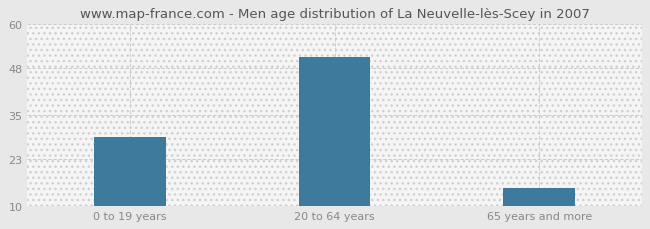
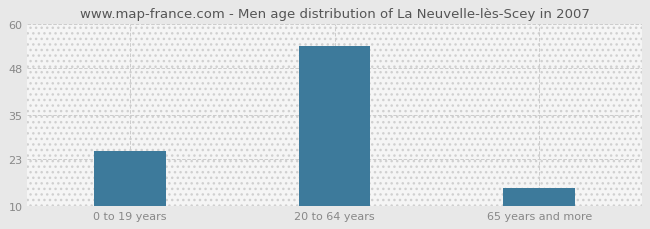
0 to 19 years: 29 -> 25
20 to 64 years: 51 -> 54
